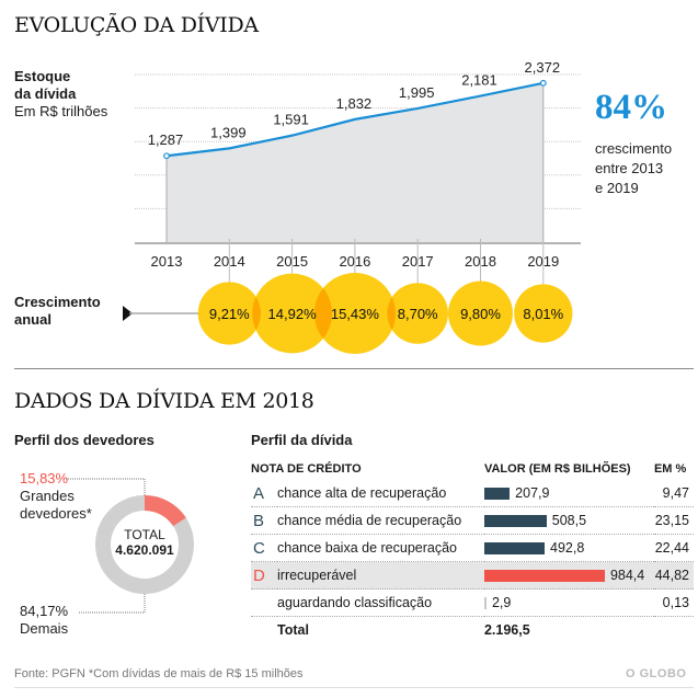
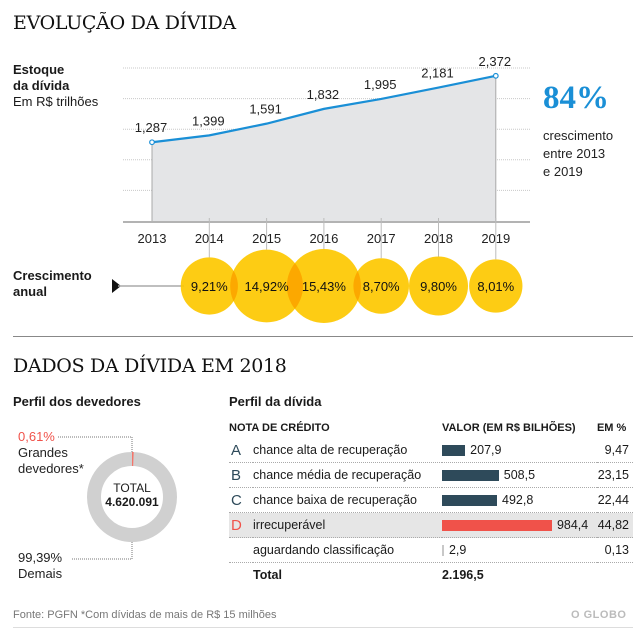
Perfil dos devedores/Grandes devedores*: 15,83% -> 0,61%
Perfil dos devedores/Demais: 84,17% -> 99,39%
